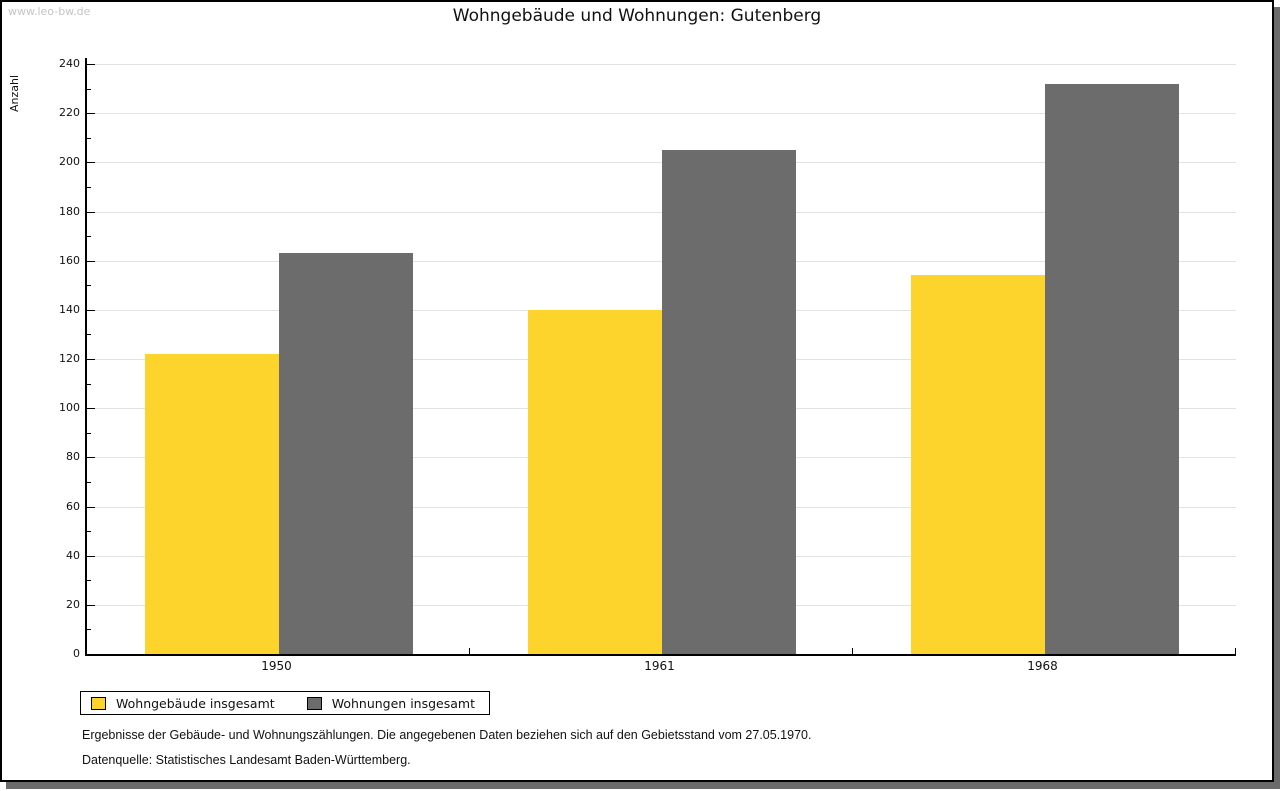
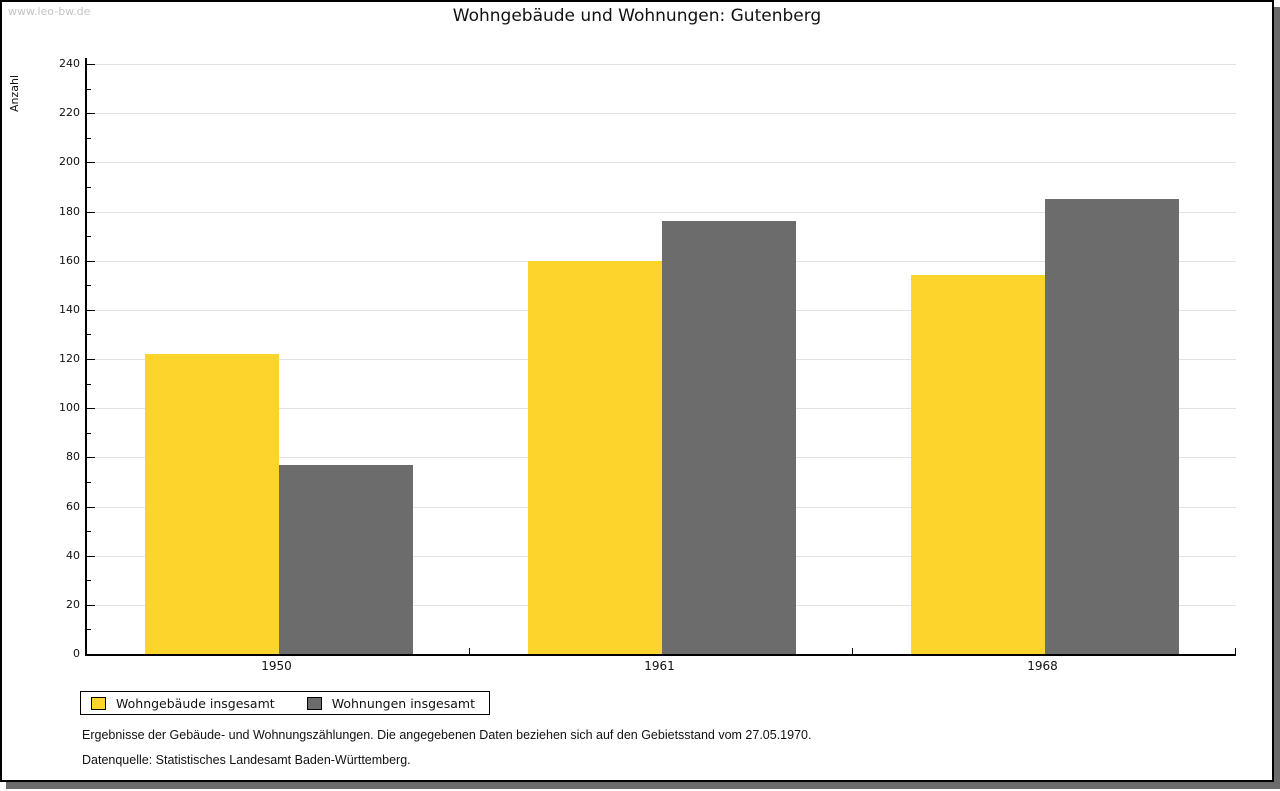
Wohnungen insgesamt/1950: 163 -> 77
Wohngebäude insgesamt/1961: 140 -> 160
Wohnungen insgesamt/1961: 205 -> 176
Wohnungen insgesamt/1968: 232 -> 185
